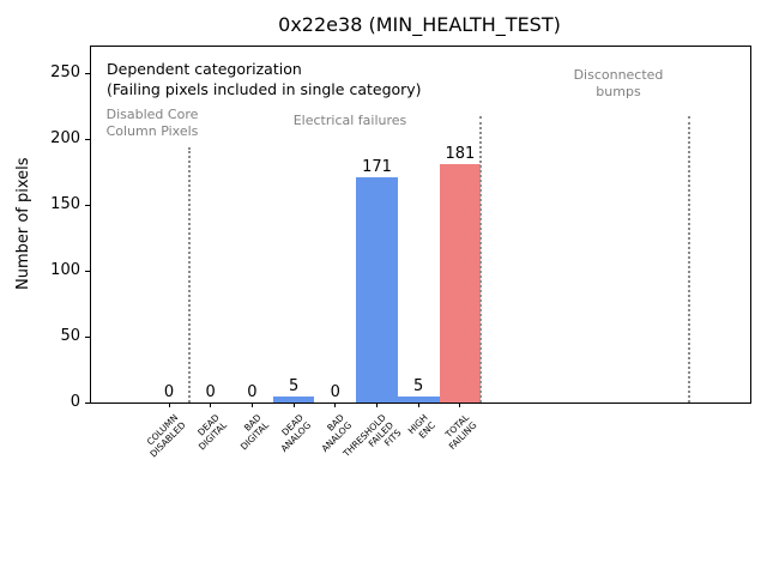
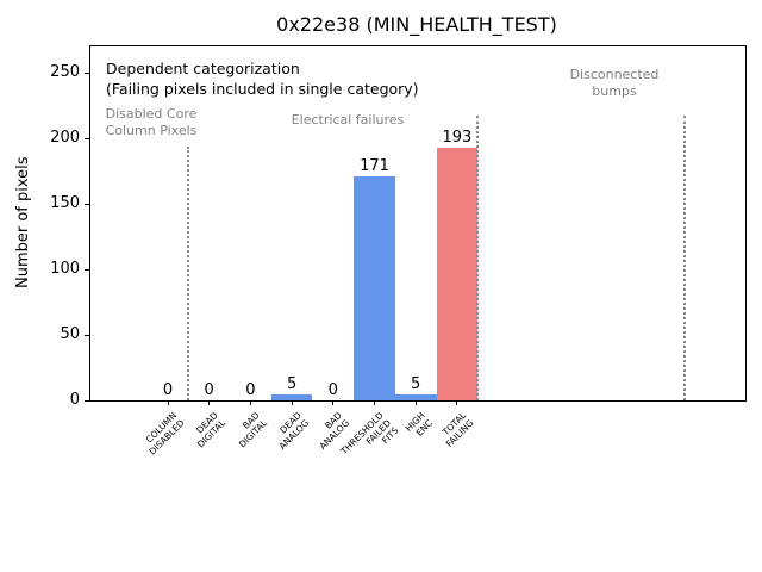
TOTAL FAILING: 181 -> 193
